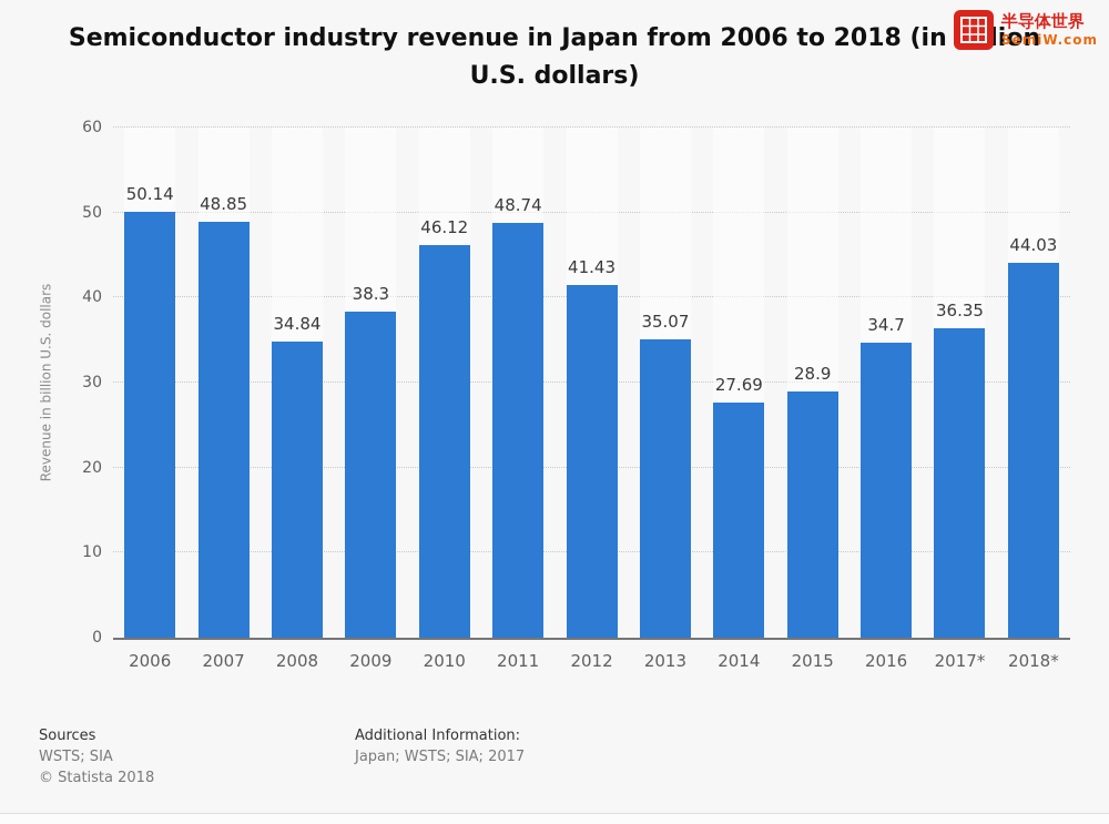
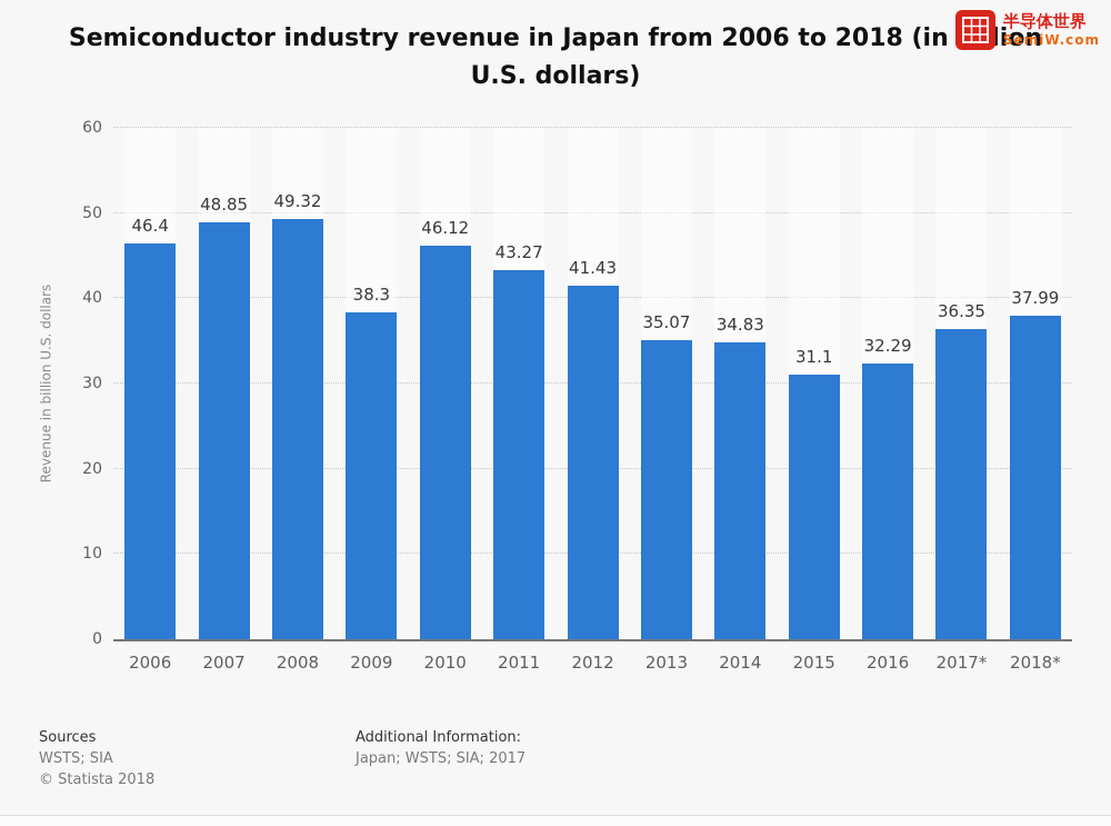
2006: 50.14 -> 46.4
2008: 34.84 -> 49.32
2011: 48.74 -> 43.27
2014: 27.69 -> 34.83
2015: 28.9 -> 31.1
2016: 34.7 -> 32.29
2018*: 44.03 -> 37.99
